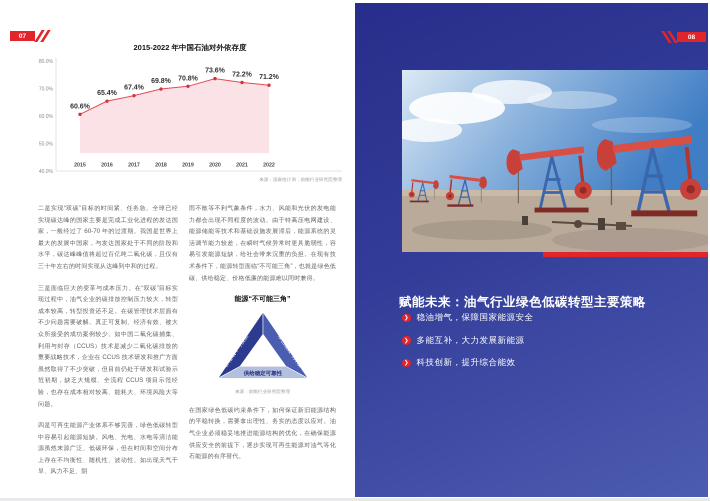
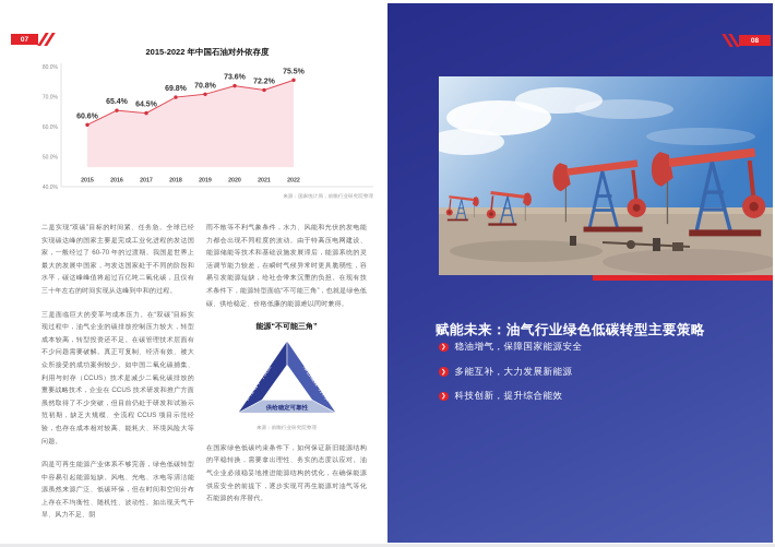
2017: 67.4% -> 64.5%
2022: 71.2% -> 75.5%
